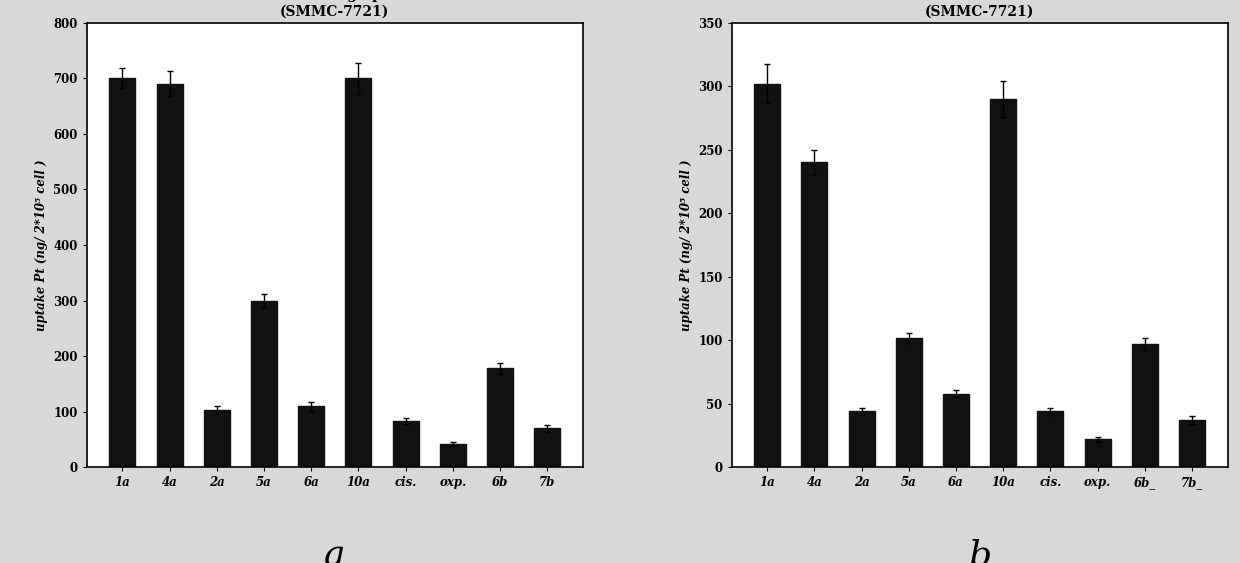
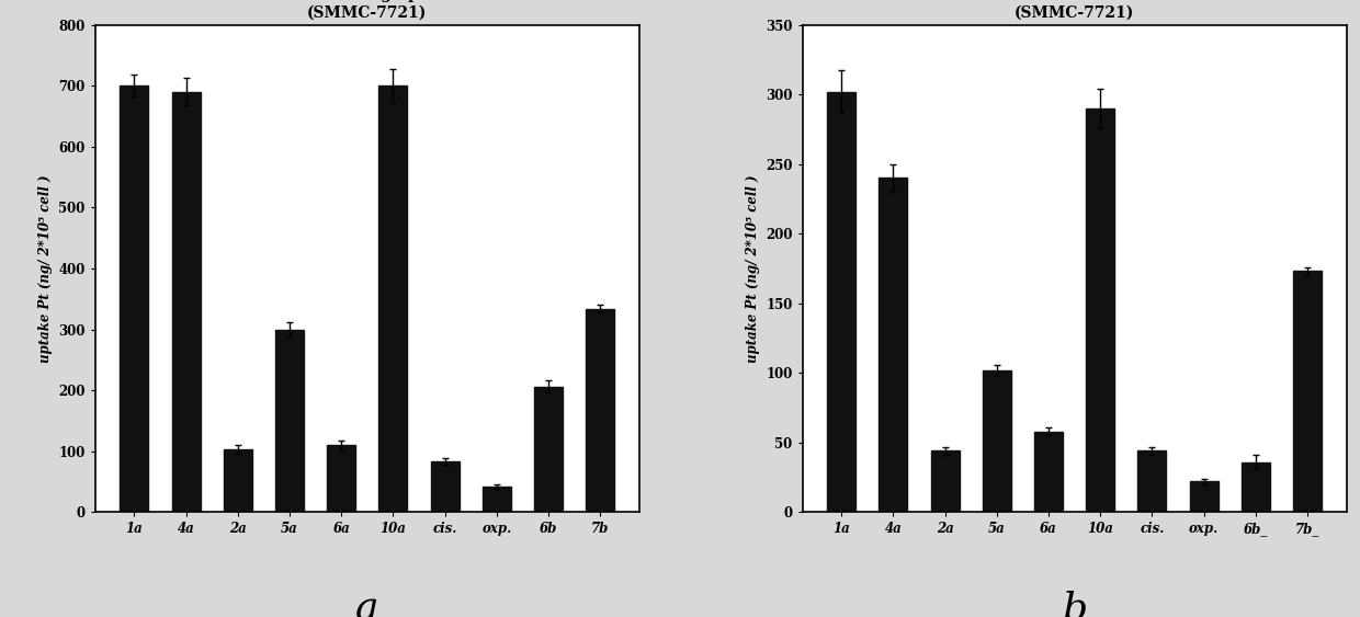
6b: 178 -> 206
7b: 70 -> 334
6b_: 97 -> 36
7b_: 37 -> 173
